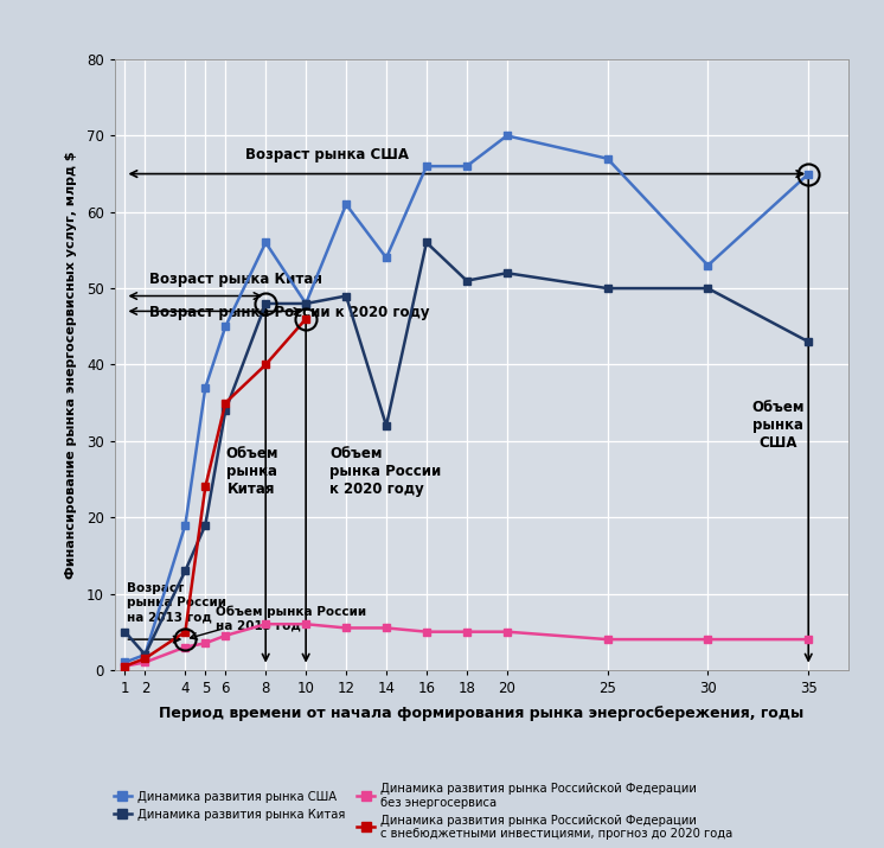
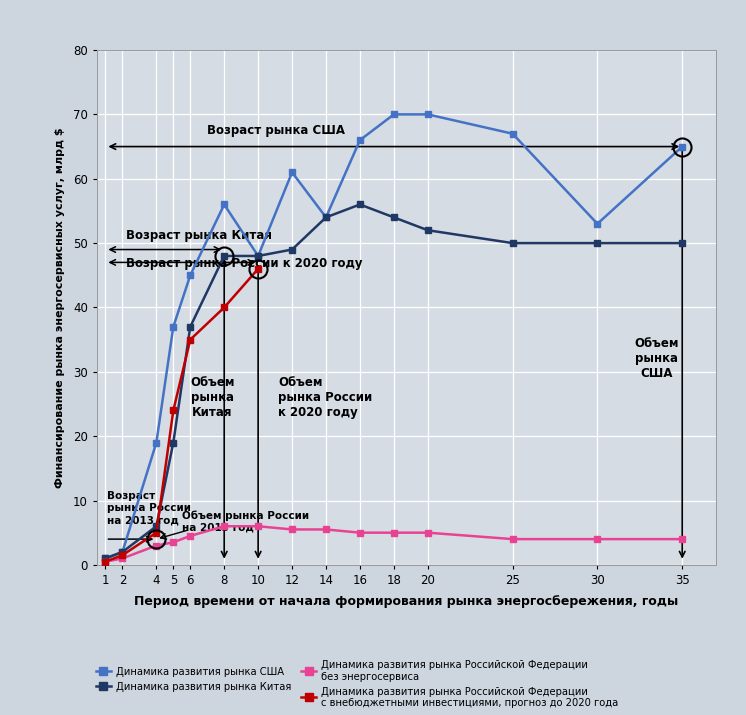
Динамика развития рынка Китая/1: 5 -> 1
Динамика развития рынка Китая/4: 13 -> 6
Динамика развития рынка Китая/6: 34 -> 37
Динамика развития рынка Китая/14: 32 -> 54
Динамика развития рынка США/18: 66 -> 70
Динамика развития рынка Китая/18: 51 -> 54
Динамика развития рынка Китая/35: 43 -> 50
